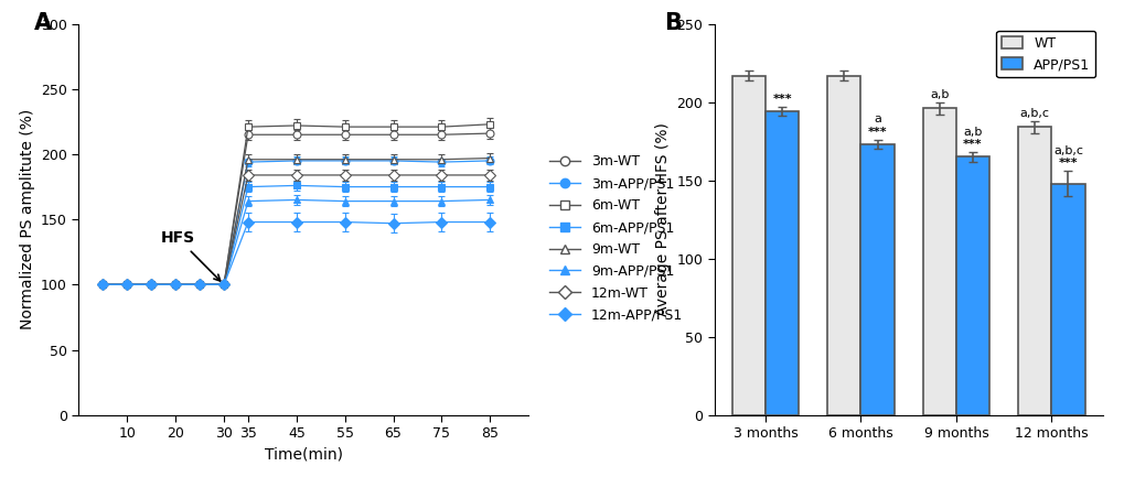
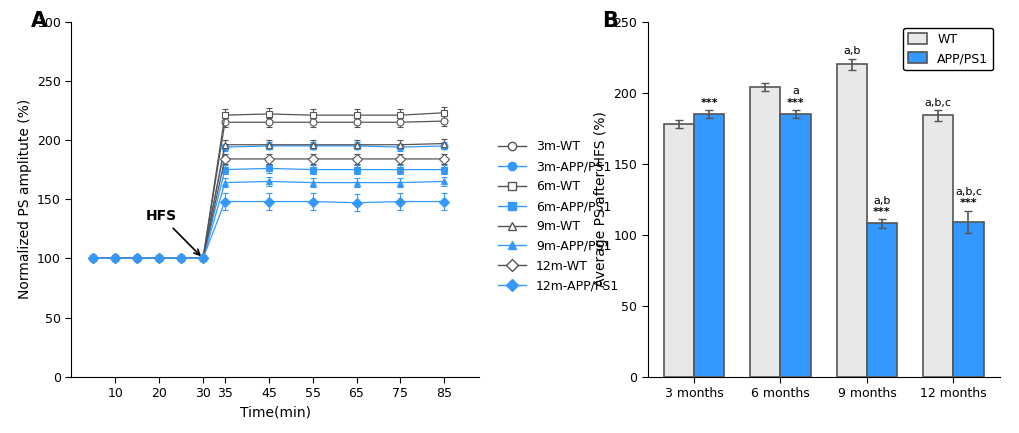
WT/3 months: 217 -> 178
APP/PS1/3 months: 194 -> 185
WT/6 months: 217 -> 204
APP/PS1/6 months: 173 -> 185
WT/9 months: 196 -> 220
APP/PS1/9 months: 165 -> 108
APP/PS1/12 months: 148 -> 109
